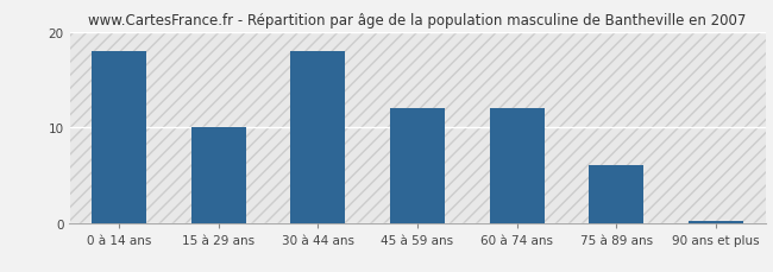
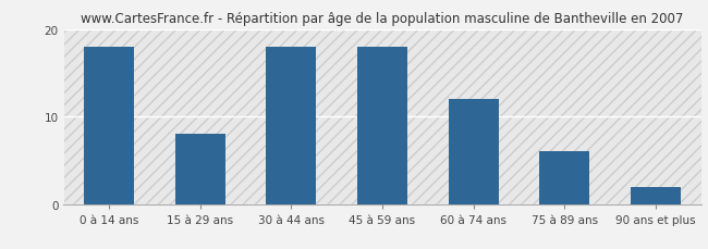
15 à 29 ans: 10.0 -> 8.0
45 à 59 ans: 12.0 -> 18.0
90 ans et plus: 0.2 -> 2.0
